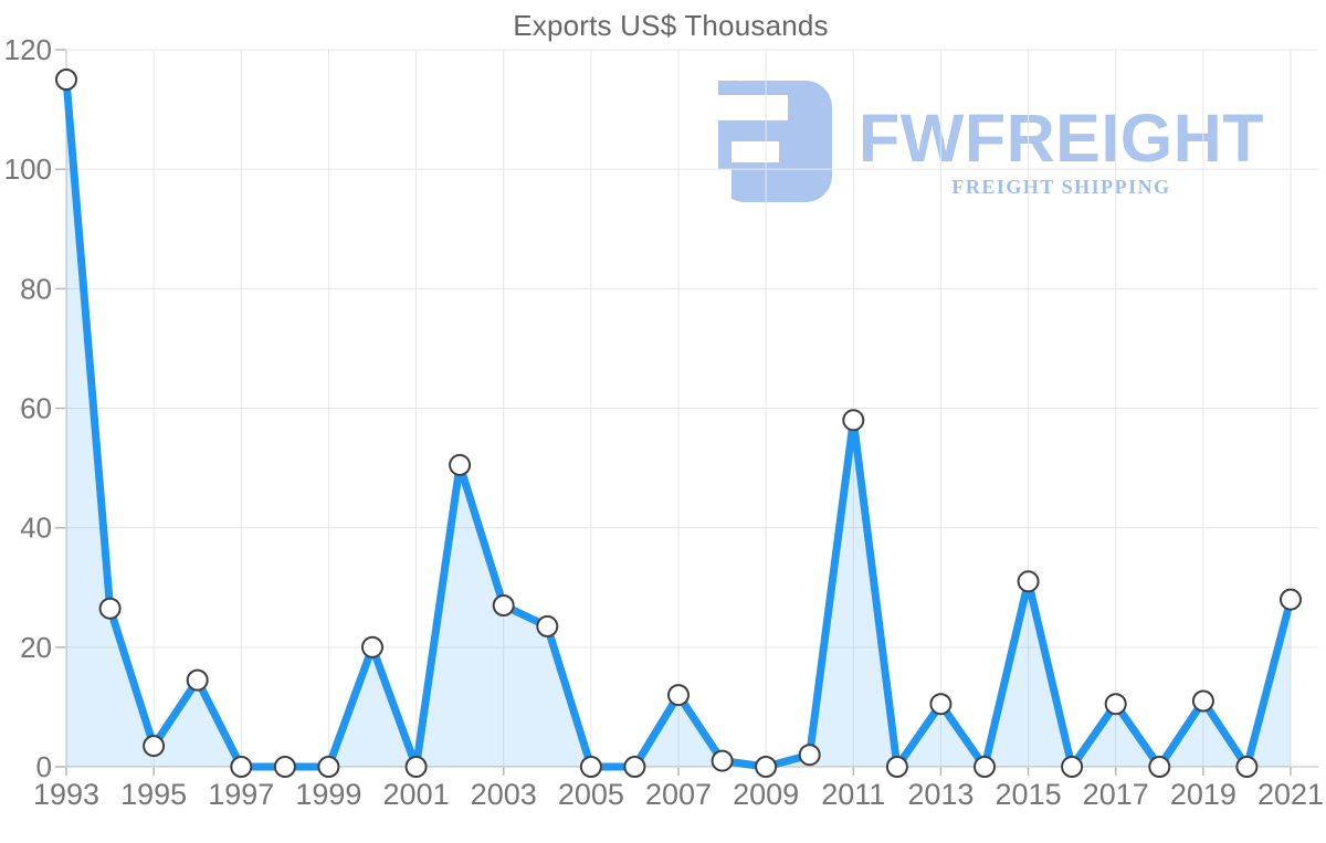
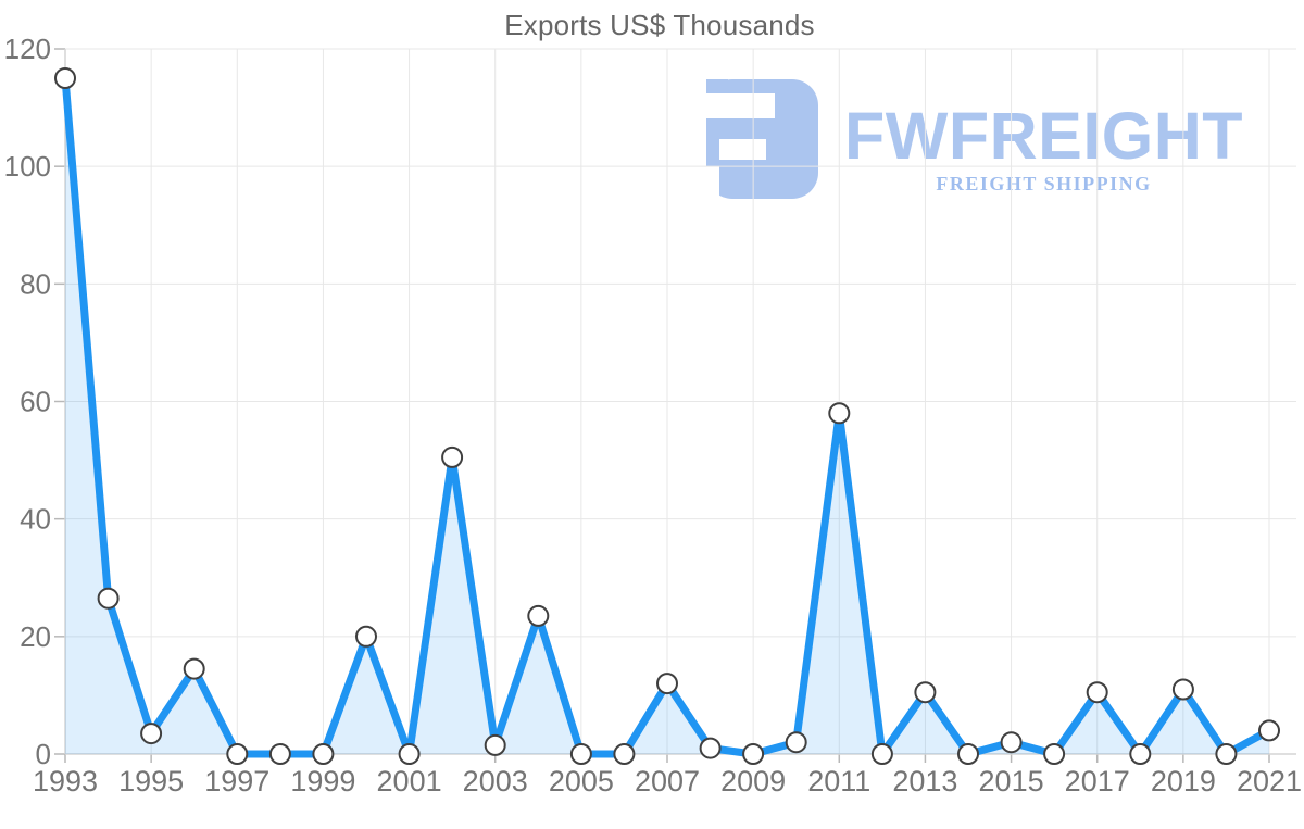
2003: 27 -> 2
2015: 31 -> 2
2021: 28 -> 4
